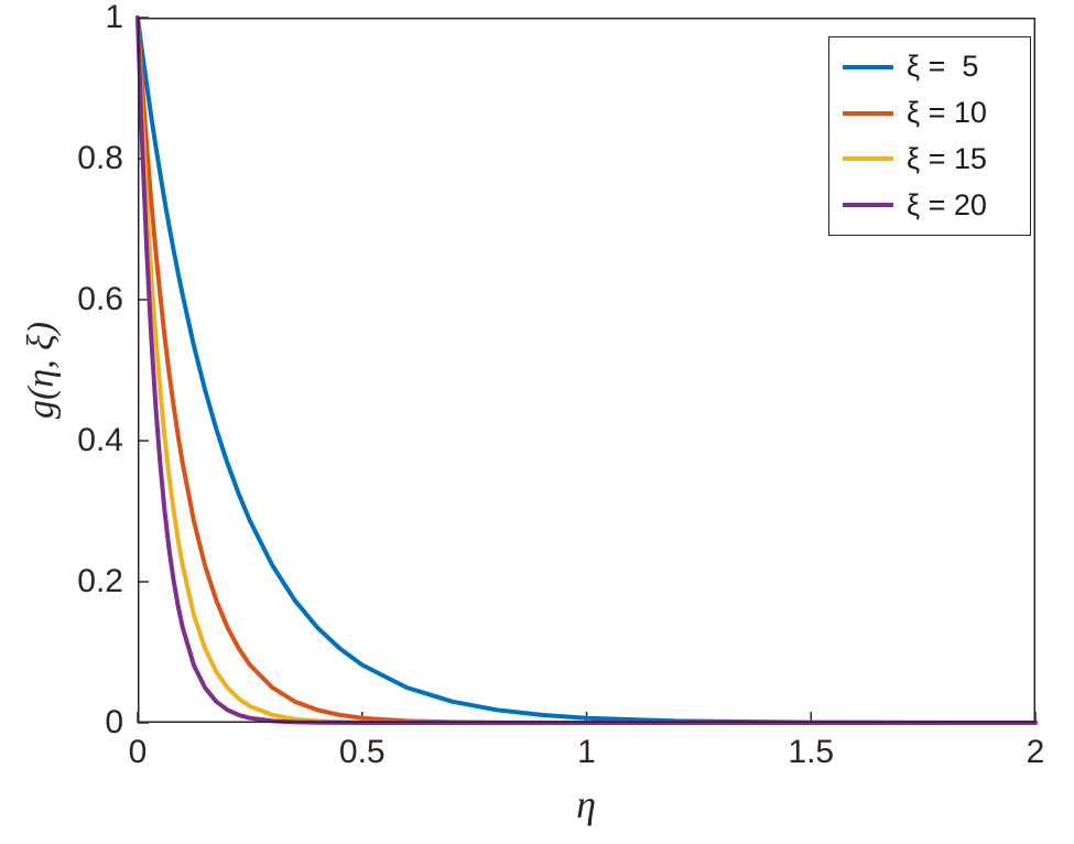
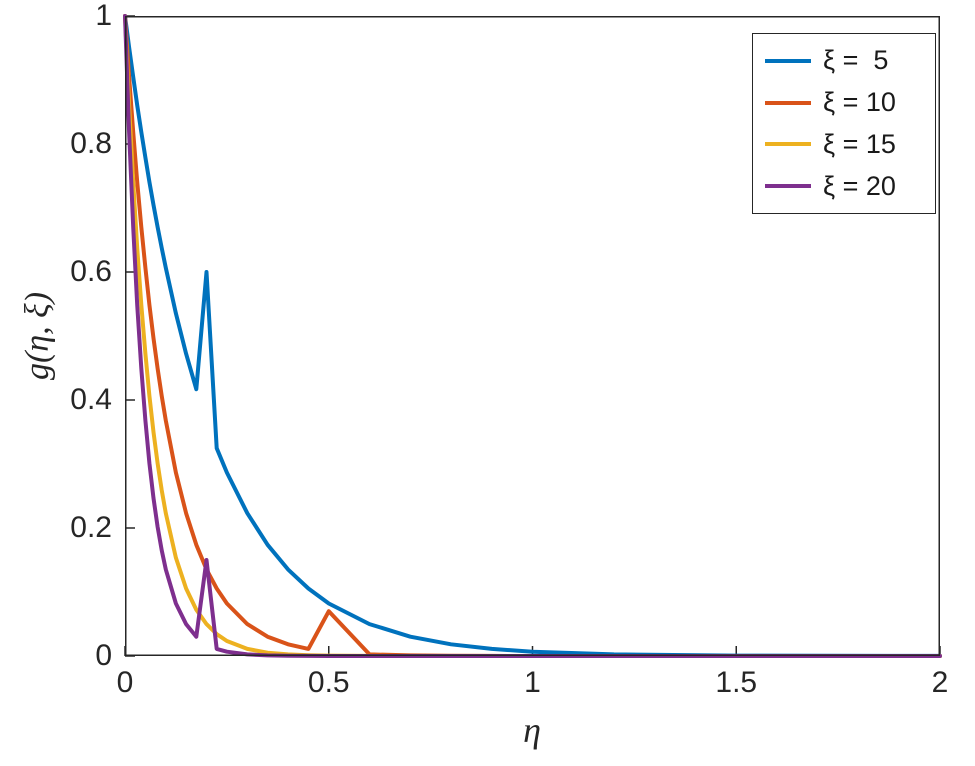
ξ = 5/0.2: 0,37 -> 0,60
ξ = 20/0.2: 0,02 -> 0,15
ξ = 10/0.5: 0,01 -> 0,07
